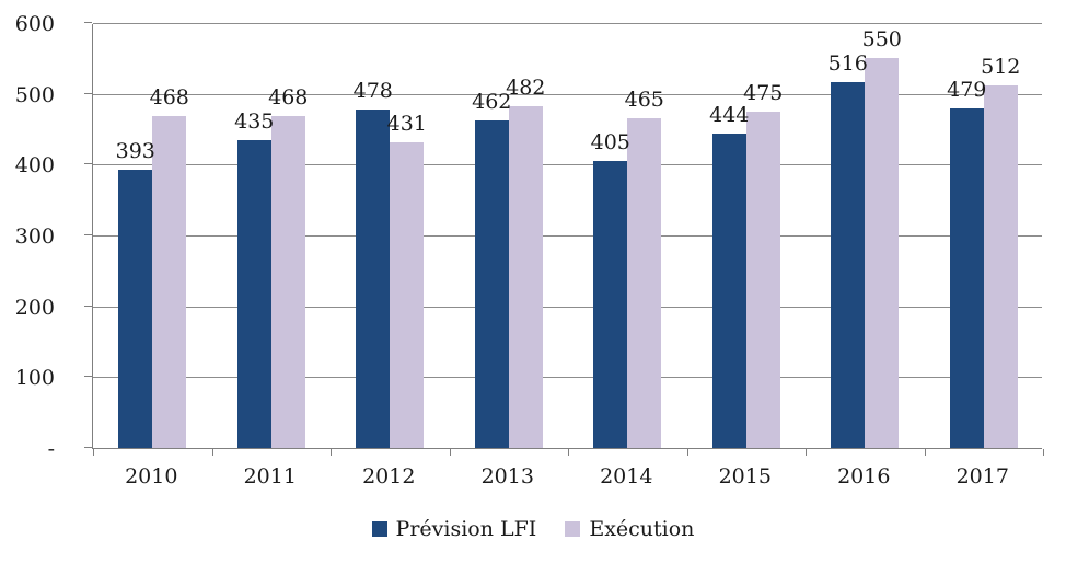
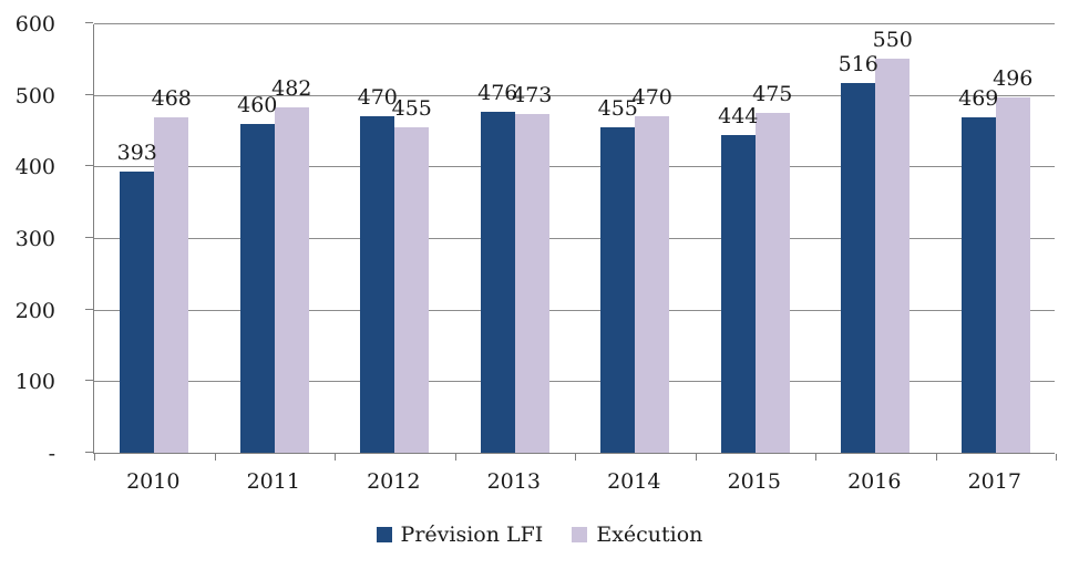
Prévision LFI/2011: 435 -> 460
Exécution/2011: 468 -> 482
Prévision LFI/2012: 478 -> 470
Exécution/2012: 431 -> 455
Prévision LFI/2013: 462 -> 476
Exécution/2013: 482 -> 473
Prévision LFI/2014: 405 -> 455
Exécution/2014: 465 -> 470
Prévision LFI/2017: 479 -> 469
Exécution/2017: 512 -> 496
